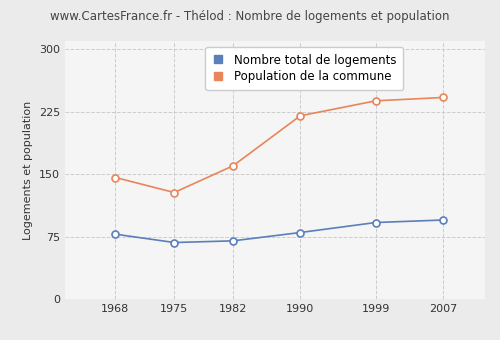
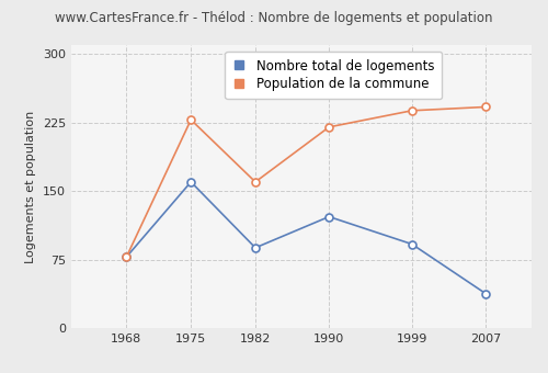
Population de la commune/1968: 146 -> 78
Nombre total de logements/1975: 68 -> 160
Population de la commune/1975: 128 -> 228
Nombre total de logements/1982: 70 -> 88
Nombre total de logements/1990: 80 -> 122
Nombre total de logements/2007: 95 -> 38
